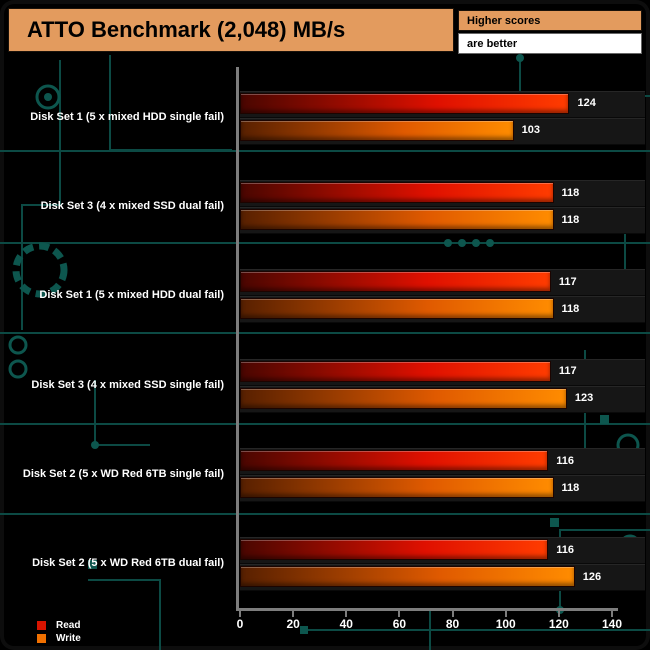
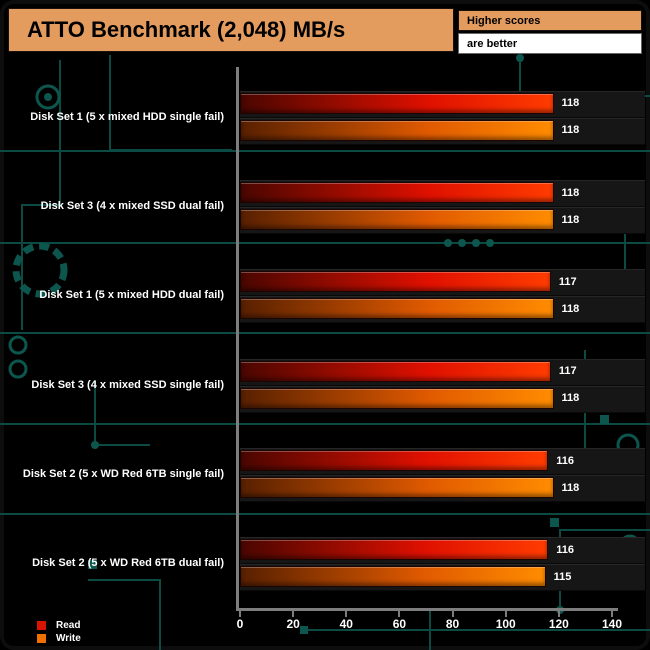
Read/Disk Set 1 (5 x mixed HDD single fail): 124 -> 118
Write/Disk Set 1 (5 x mixed HDD single fail): 103 -> 118
Write/Disk Set 3 (4 x mixed SSD single fail): 123 -> 118
Write/Disk Set 2 (5 x WD Red 6TB dual fail): 126 -> 115
